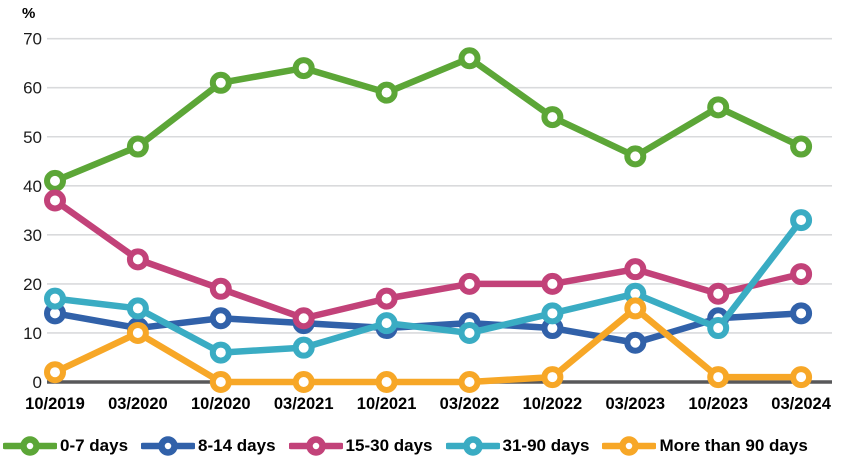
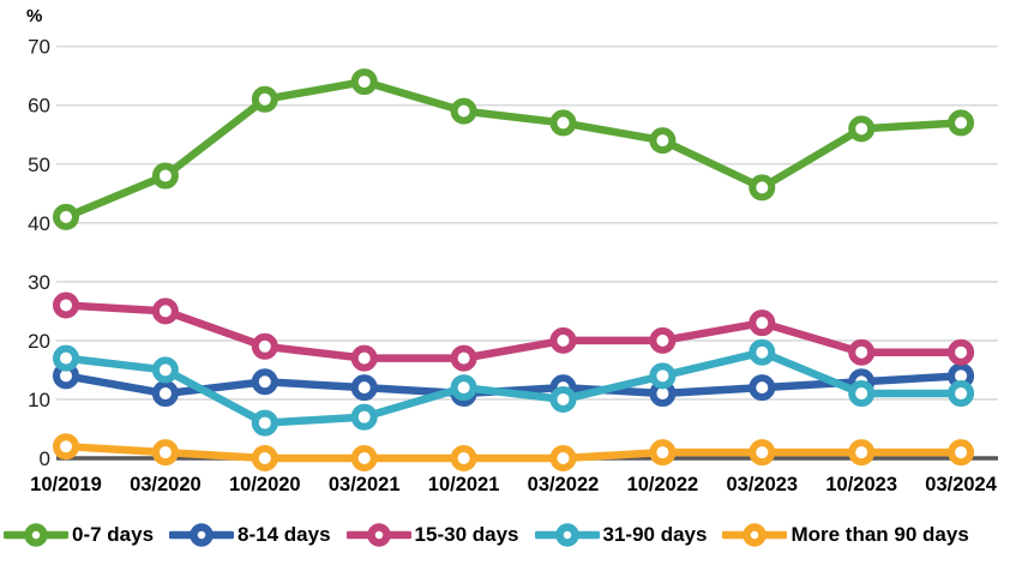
15-30 days/10/2019: 37 -> 26
More than 90 days/03/2020: 10 -> 1
15-30 days/03/2021: 13 -> 17
0-7 days/03/2022: 66 -> 57
8-14 days/03/2023: 8 -> 12
More than 90 days/03/2023: 15 -> 1
0-7 days/03/2024: 48 -> 57
15-30 days/03/2024: 22 -> 18
31-90 days/03/2024: 33 -> 11
